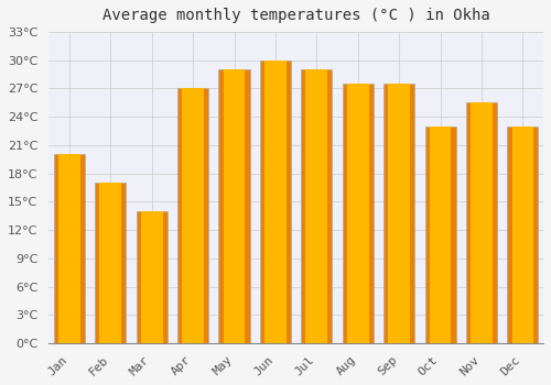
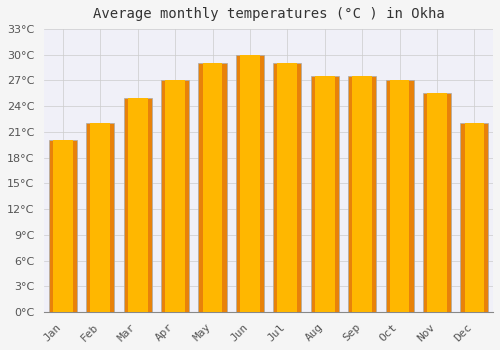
Feb: 17.0°C -> 22.0°C
Mar: 14.0°C -> 25.0°C
Oct: 23.0°C -> 27.0°C
Dec: 23.0°C -> 22.0°C
